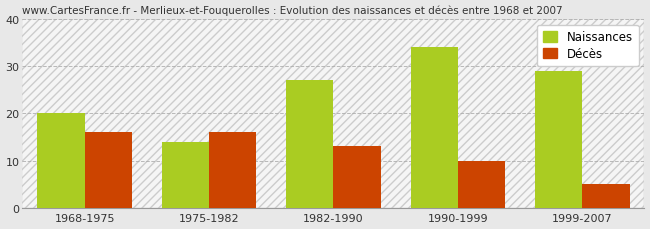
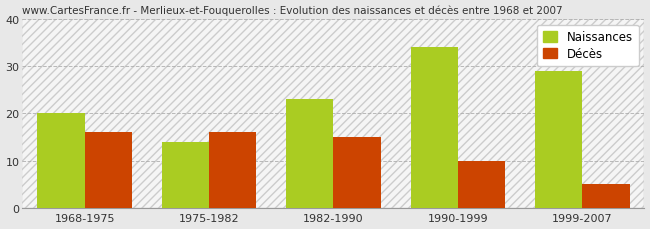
Naissances/1982-1990: 27 -> 23
Décès/1982-1990: 13 -> 15
